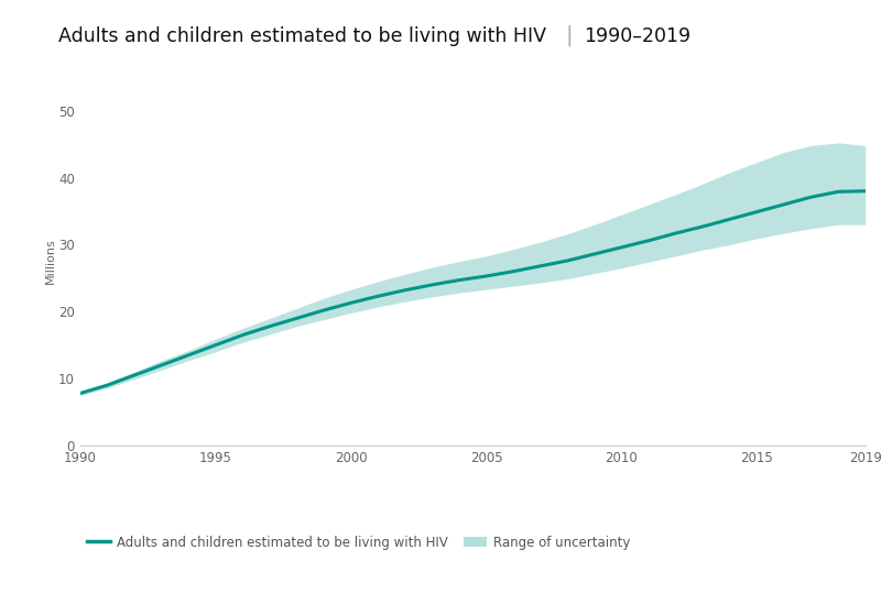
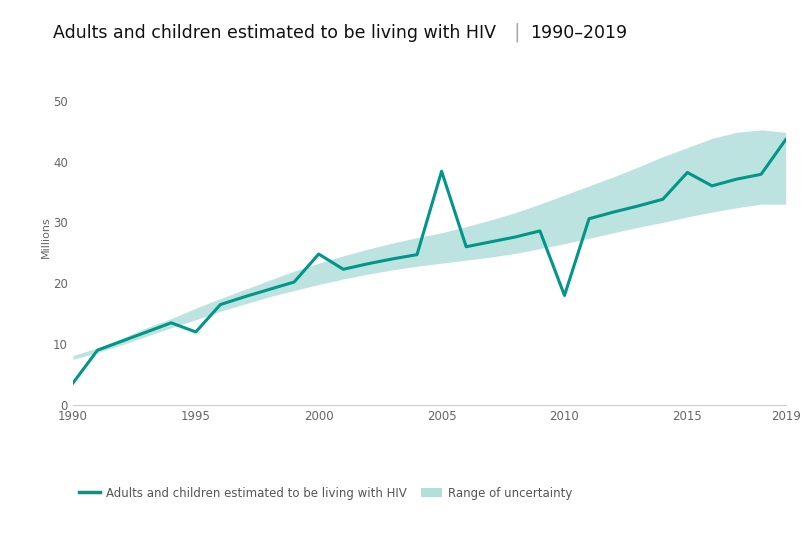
Adults and children estimated to be living with HIV/1990: 7.8 -> 3.6
Adults and children estimated to be living with HIV/1995: 15.0 -> 12.0
Adults and children estimated to be living with HIV/2000: 21.3 -> 24.8
Adults and children estimated to be living with HIV/2005: 25.3 -> 38.4
Adults and children estimated to be living with HIV/2010: 29.6 -> 18.0
Adults and children estimated to be living with HIV/2015: 34.9 -> 38.2
Adults and children estimated to be living with HIV/2019: 38.0 -> 43.6
